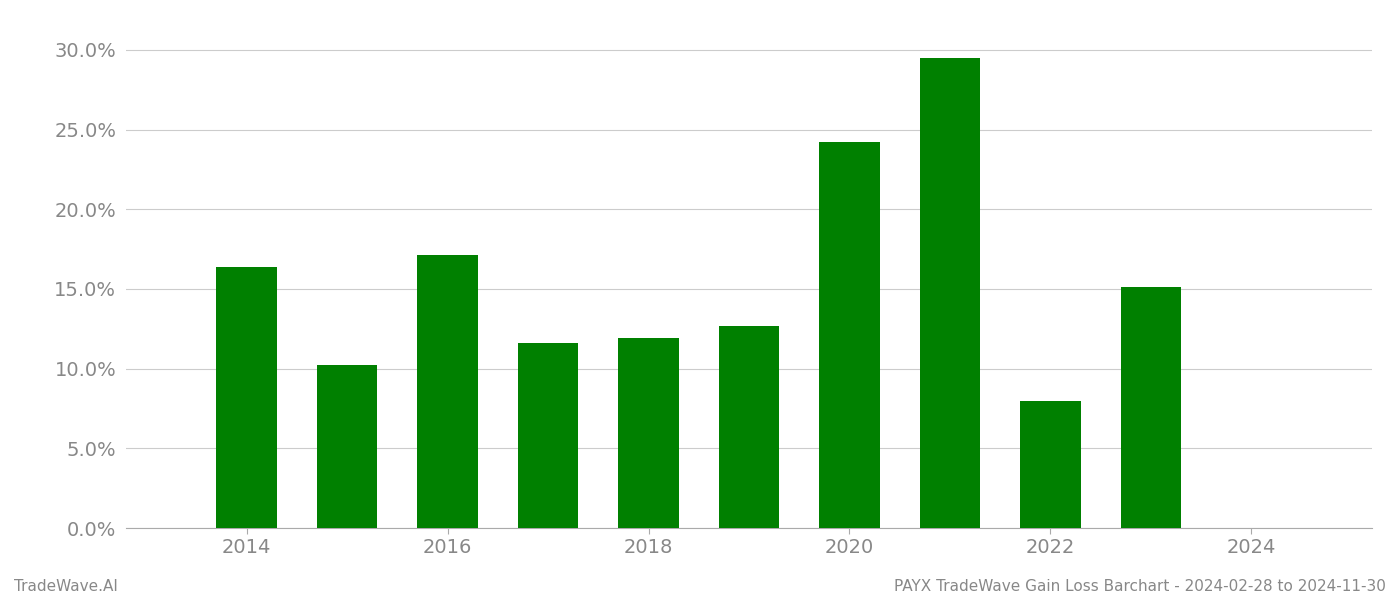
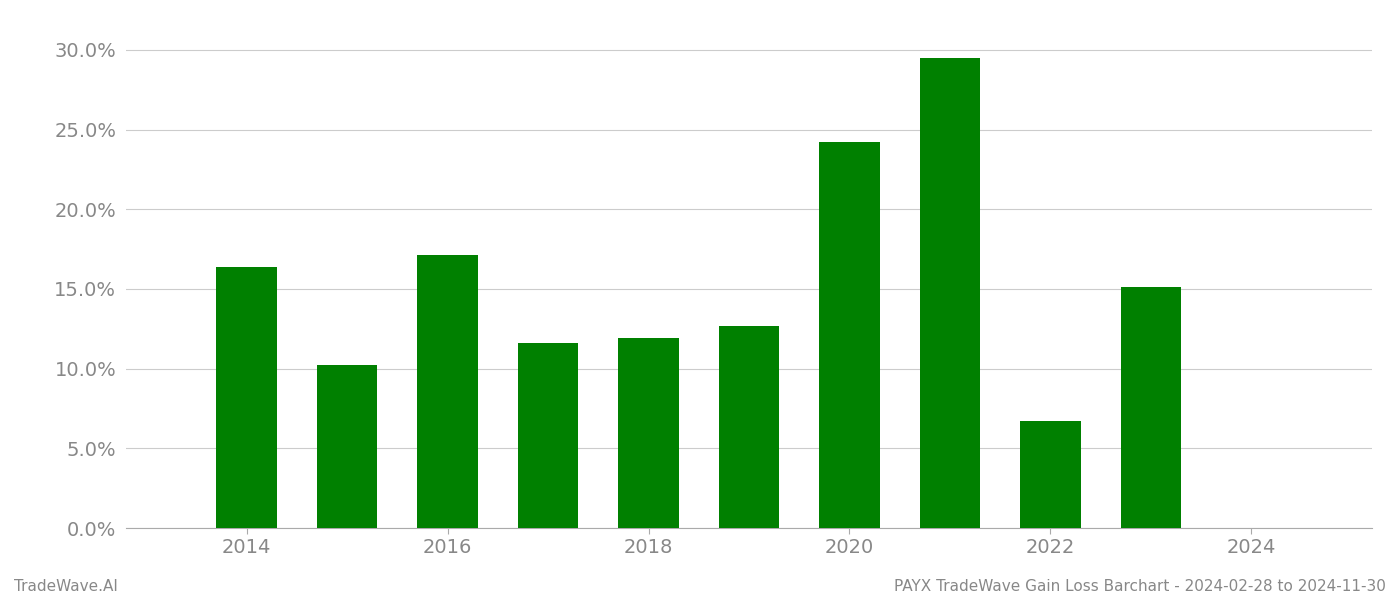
2022: 8.0% -> 6.7%
